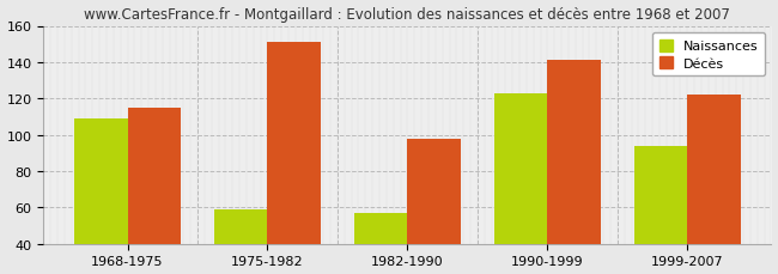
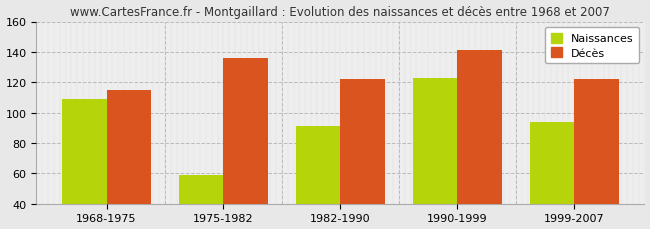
Décès/1975-1982: 151 -> 136
Naissances/1982-1990: 57 -> 91
Décès/1982-1990: 98 -> 122
